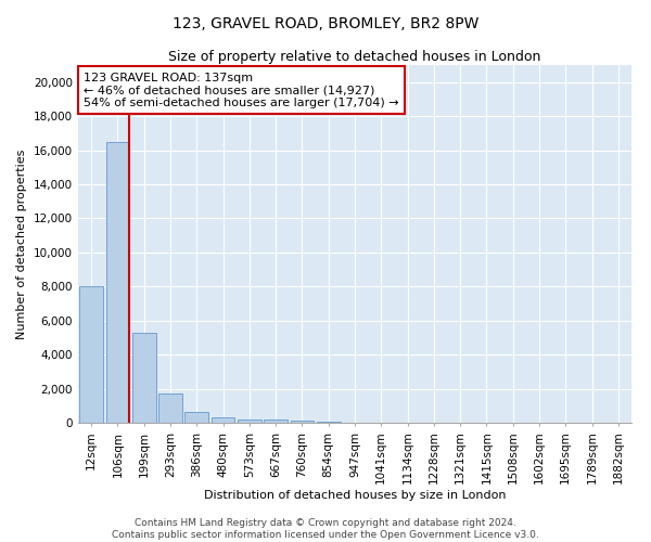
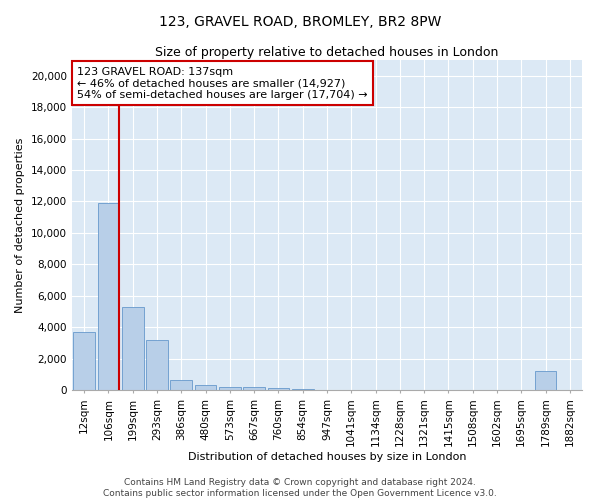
12sqm: 8,000 -> 3,700
106sqm: 16,500 -> 11,900
293sqm: 1,800 -> 3,200
1789sqm: 0 -> 1,200
